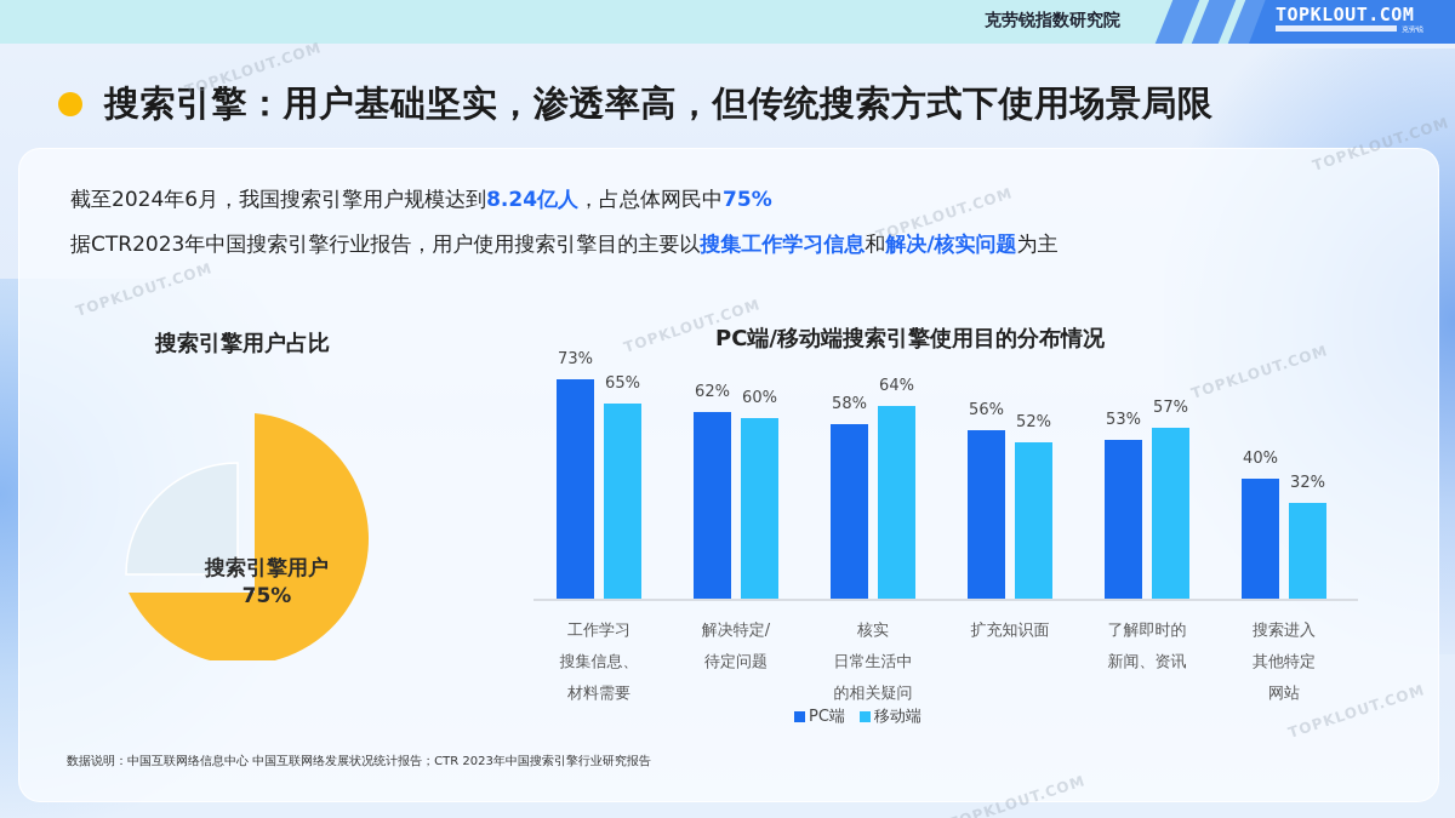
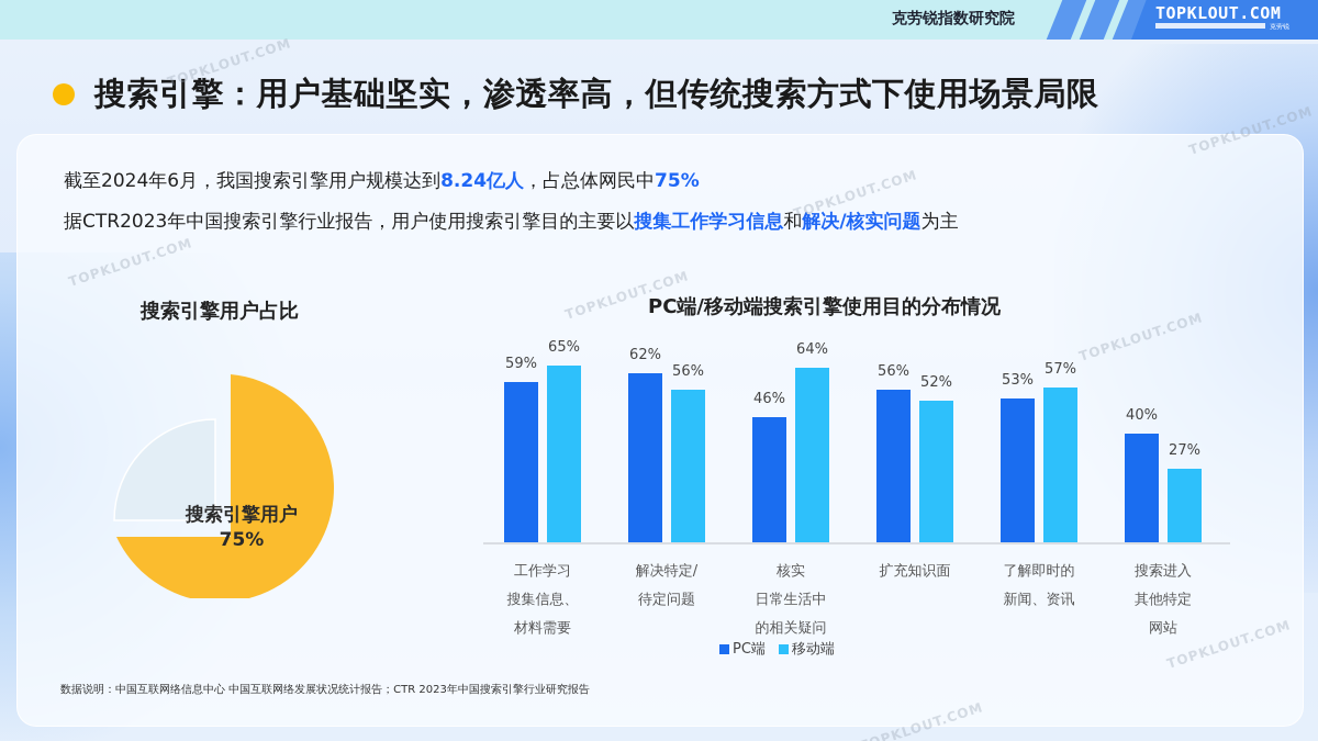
PC端/移动端搜索引擎使用目的分布情况/PC端/工作学习搜集信息、材料需要: 73% -> 59%
PC端/移动端搜索引擎使用目的分布情况/移动端/解决特定/待定问题: 60% -> 56%
PC端/移动端搜索引擎使用目的分布情况/PC端/核实日常生活中的相关疑问: 58% -> 46%
PC端/移动端搜索引擎使用目的分布情况/移动端/搜索进入其他特定网站: 32% -> 27%
